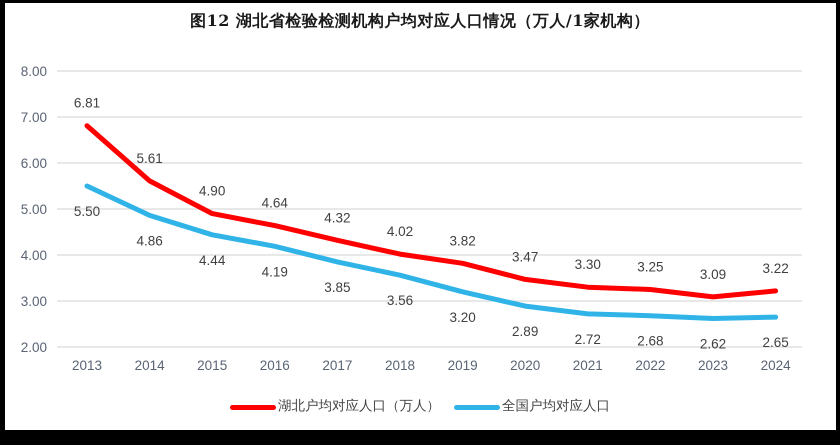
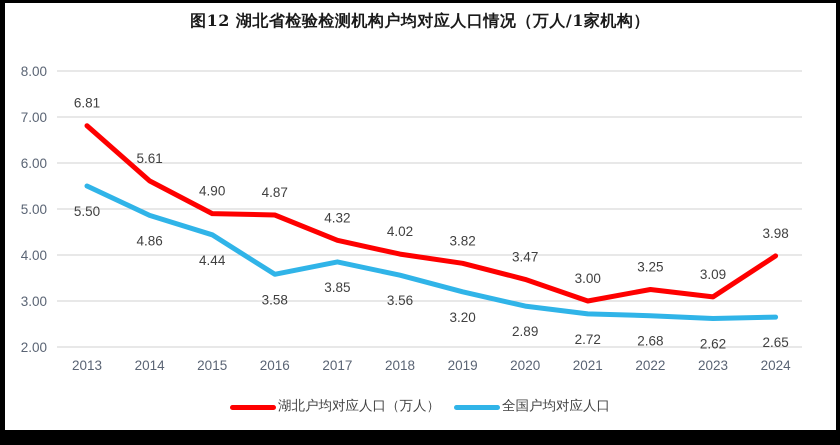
湖北户均对应人口（万人）/2016: 4.64 -> 4.87
全国户均对应人口/2016: 4.19 -> 3.58
湖北户均对应人口（万人）/2021: 3.30 -> 3.00
湖北户均对应人口（万人）/2024: 3.22 -> 3.98
